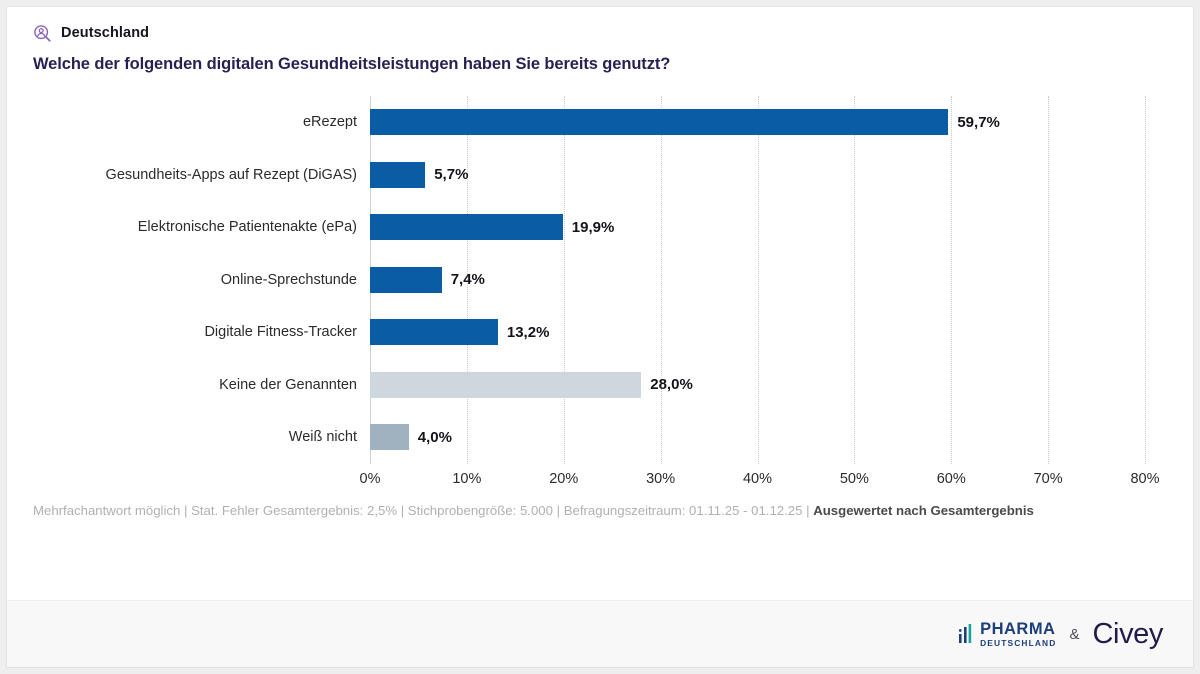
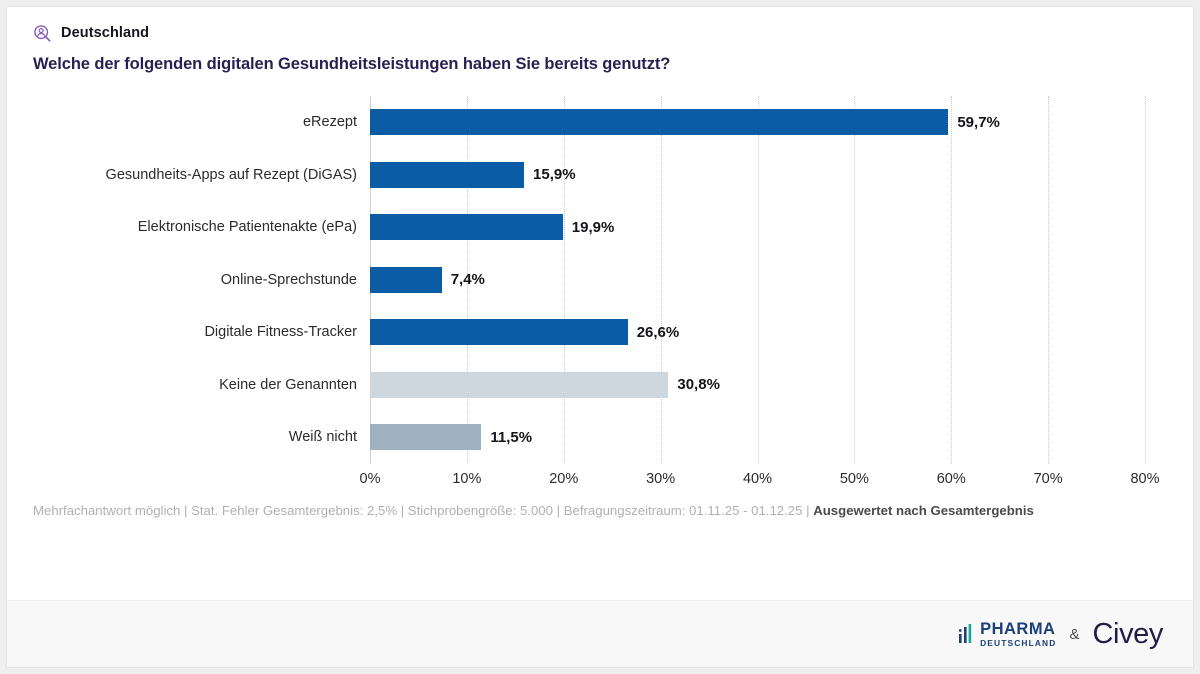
Gesundheits-Apps auf Rezept (DiGAS): 5,7% -> 15,9%
Digitale Fitness-Tracker: 13,2% -> 26,6%
Keine der Genannten: 28,0% -> 30,8%
Weiß nicht: 4,0% -> 11,5%
